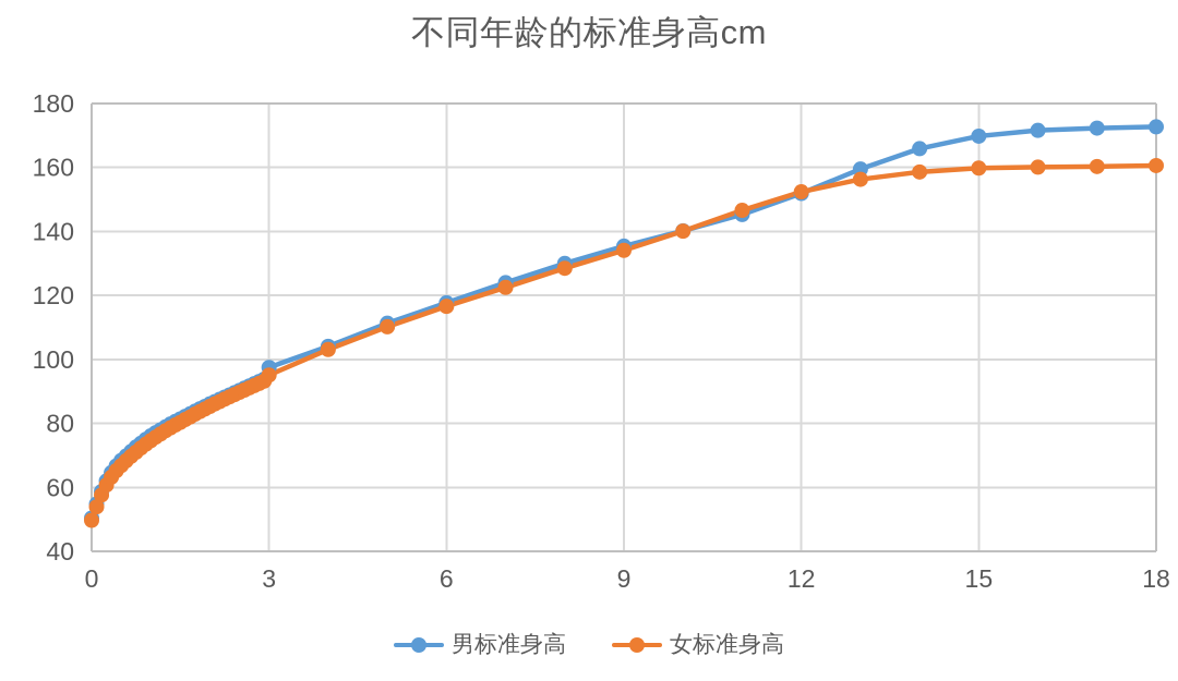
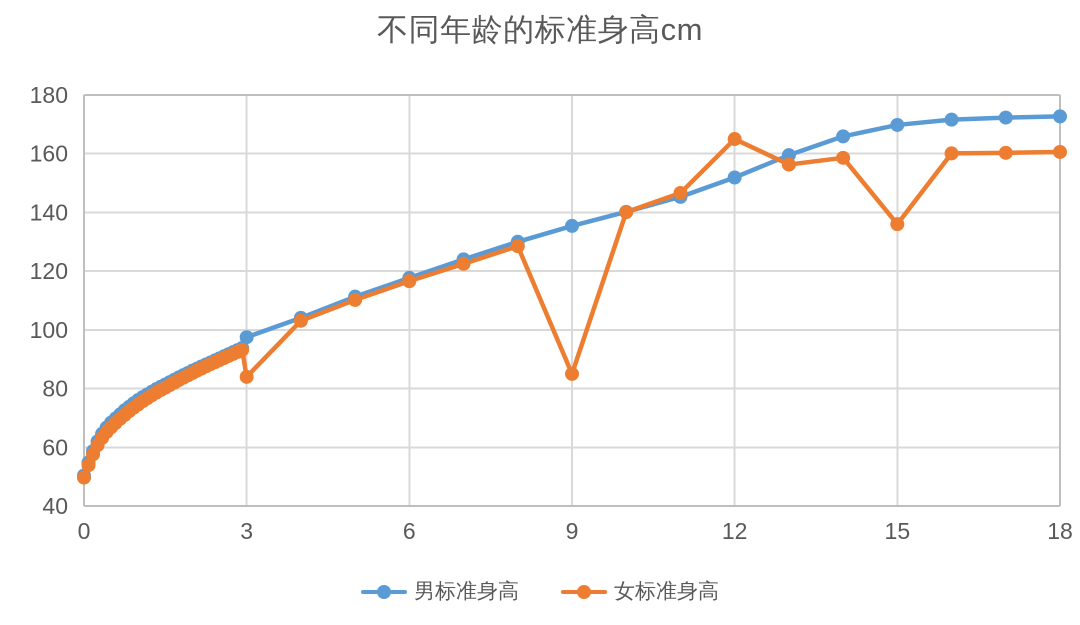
女标准身高/3: 95 -> 84
女标准身高/9: 134 -> 85
女标准身高/12: 152 -> 165
女标准身高/15: 160 -> 136
